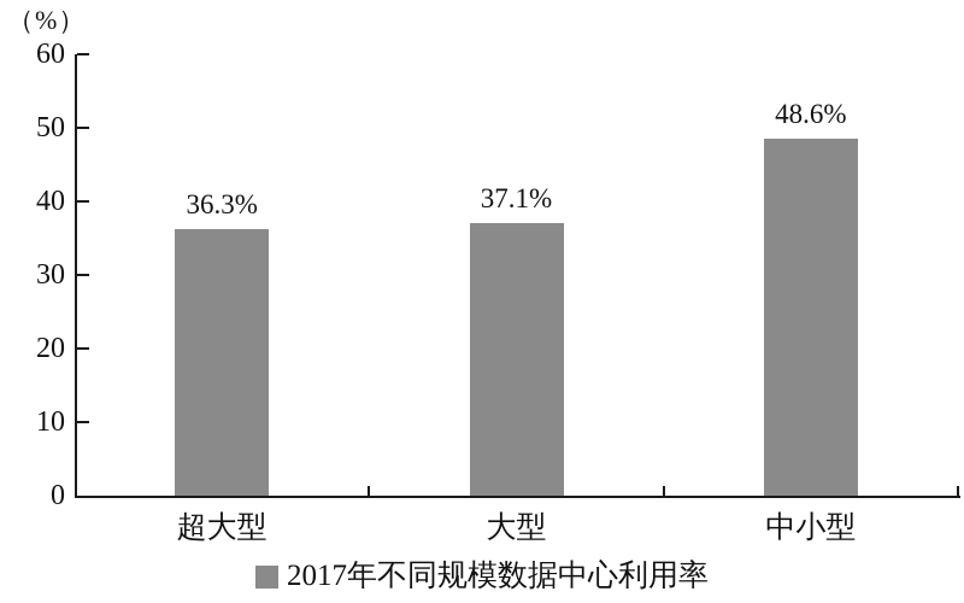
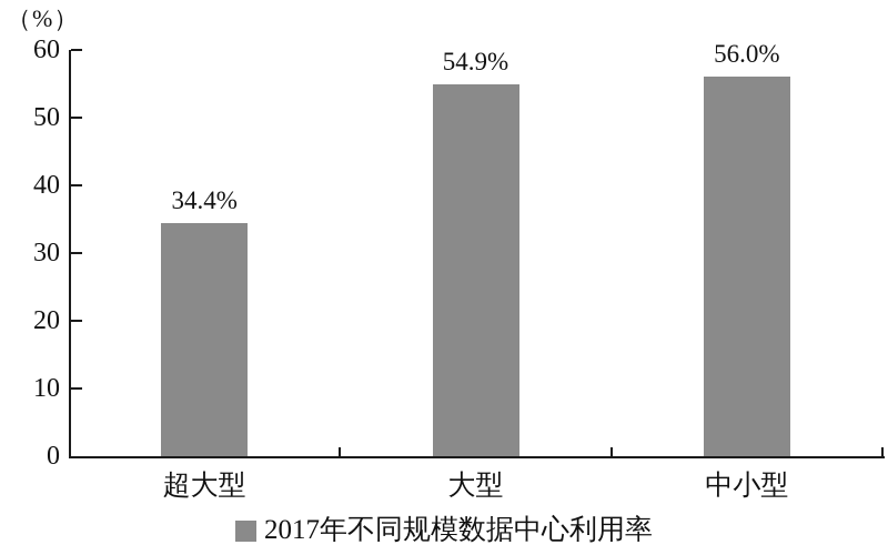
超大型: 36.3% -> 34.4%
大型: 37.1% -> 54.9%
中小型: 48.6% -> 56.0%
